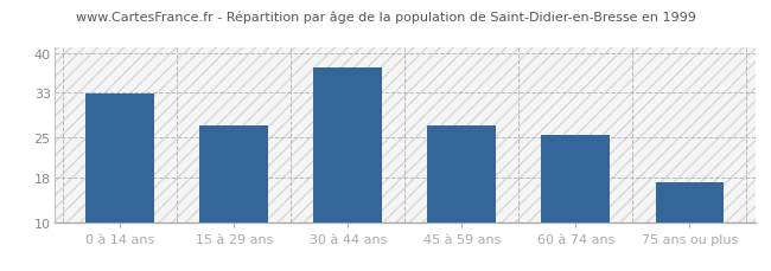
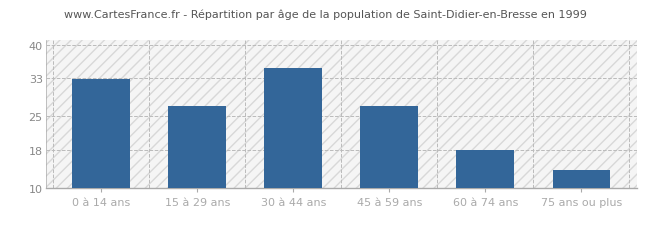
30 à 44 ans: 37.5 -> 35.2
60 à 74 ans: 25.5 -> 17.9
75 ans ou plus: 17.0 -> 13.8
